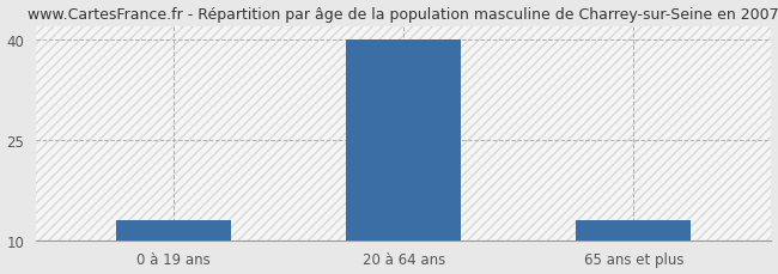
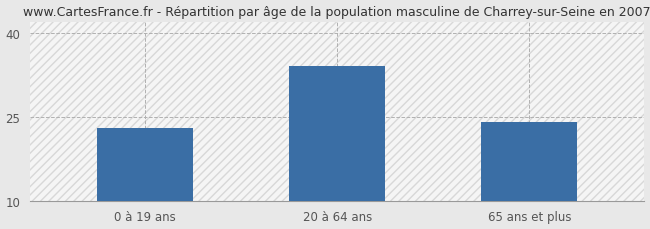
0 à 19 ans: 13 -> 23
20 à 64 ans: 40 -> 34
65 ans et plus: 13 -> 24
